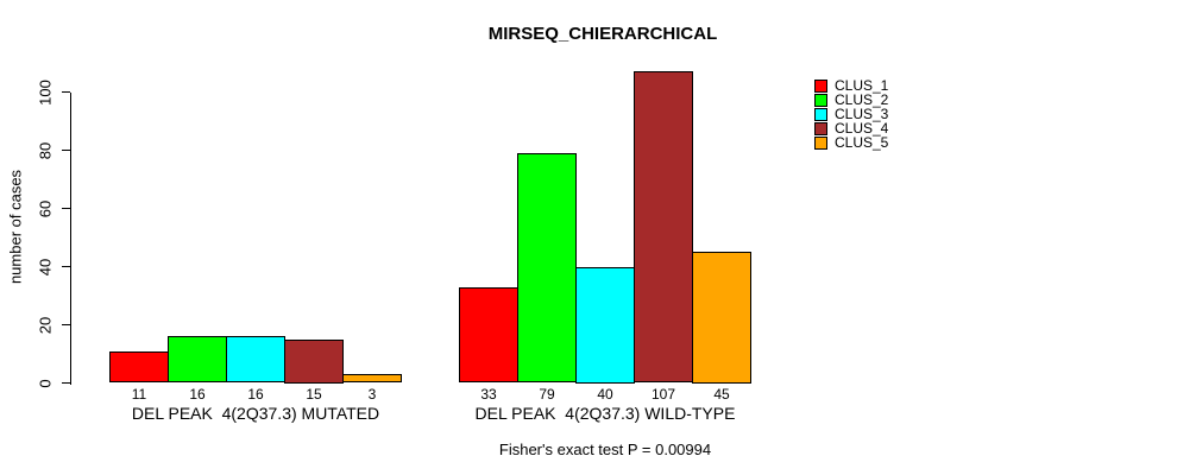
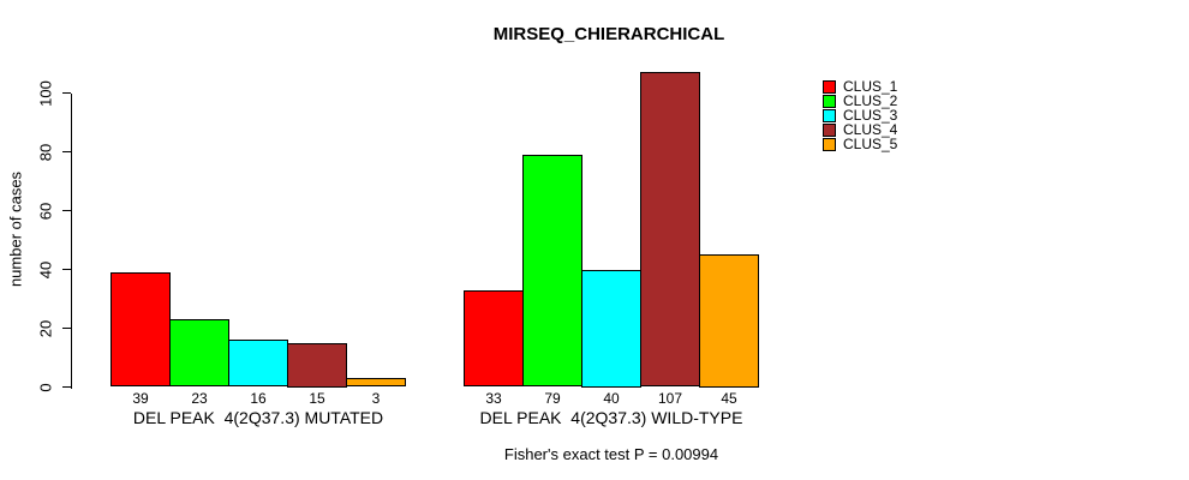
CLUS_1/DEL PEAK 4(2Q37.3) MUTATED: 11 -> 39
CLUS_2/DEL PEAK 4(2Q37.3) MUTATED: 16 -> 23
